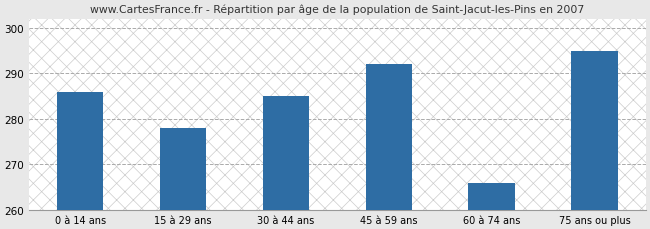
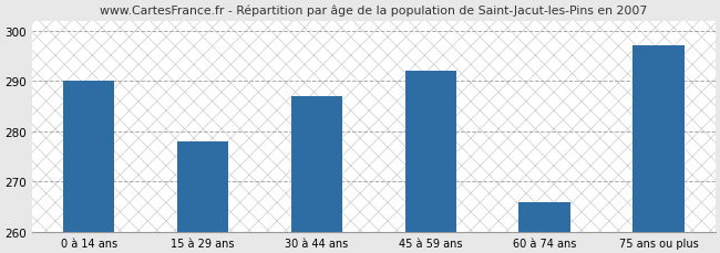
0 à 14 ans: 286 -> 290
30 à 44 ans: 285 -> 287
75 ans ou plus: 295 -> 297
